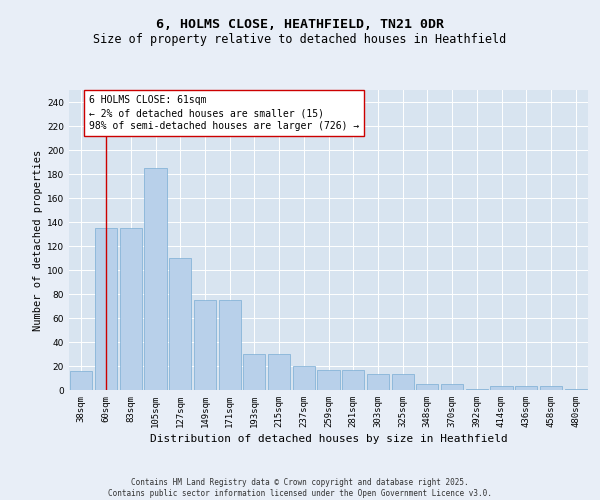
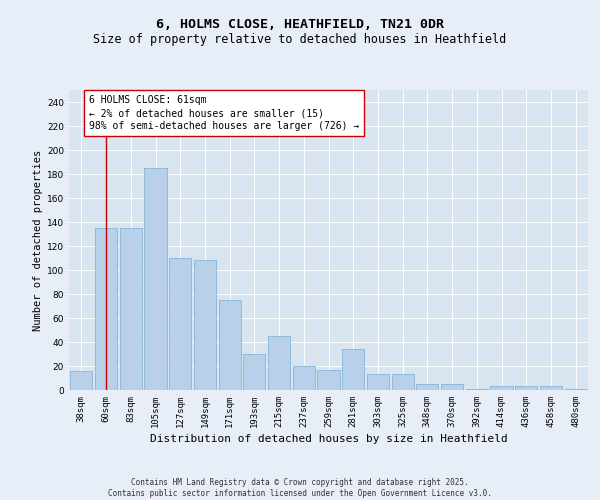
149sqm: 75 -> 108
215sqm: 30 -> 45
281sqm: 17 -> 34
